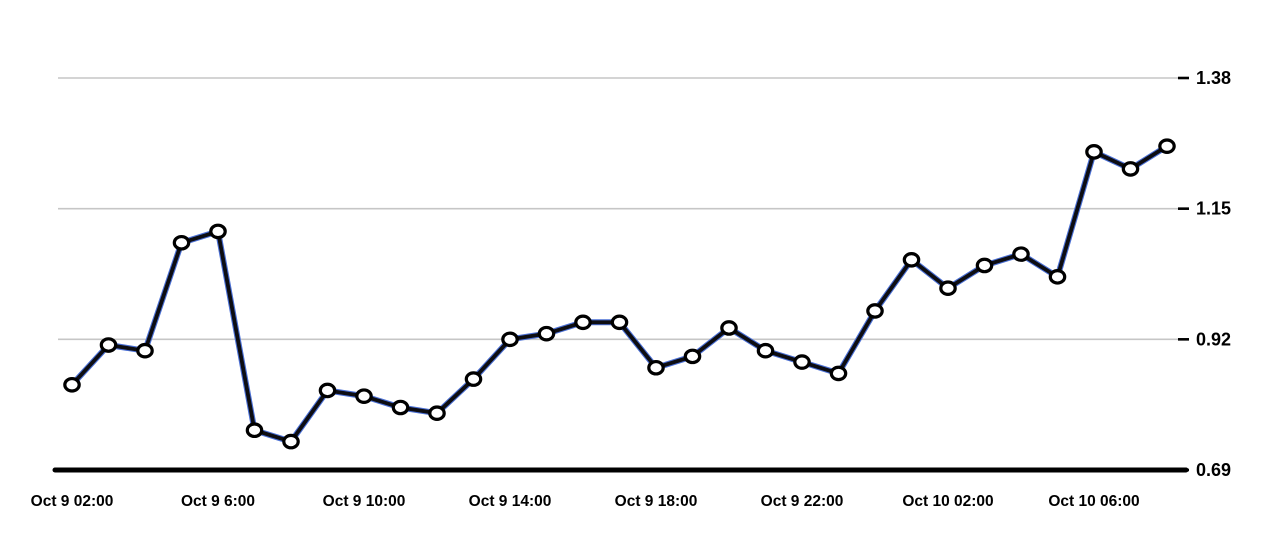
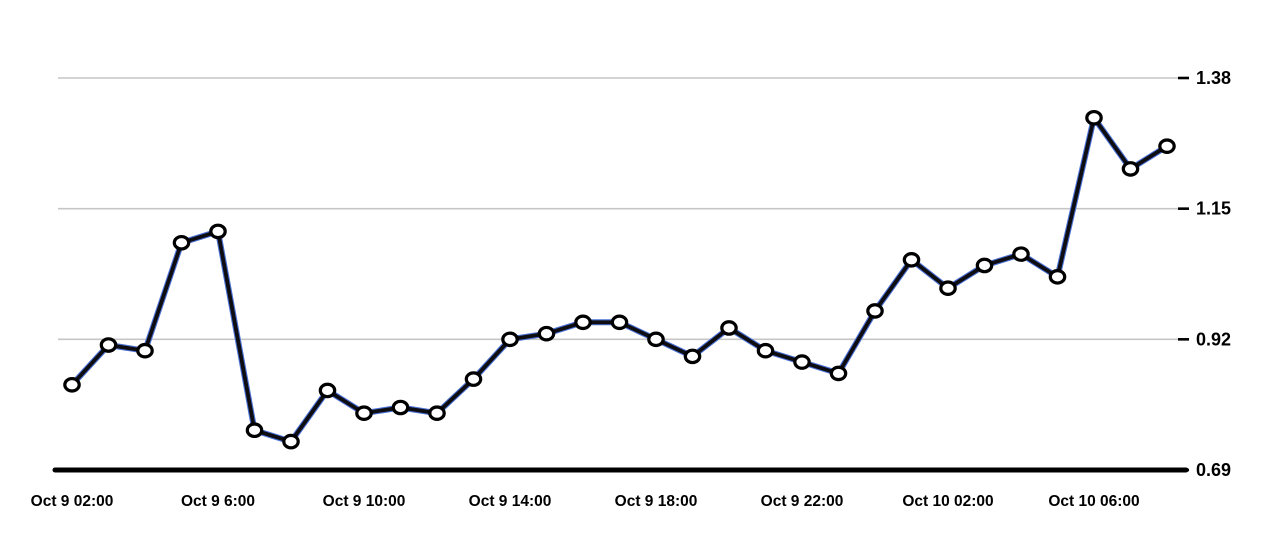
Oct 9 10:00: 0.82 -> 0.79
Oct 9 18:00: 0.87 -> 0.92
Oct 10 06:00: 1.25 -> 1.31
